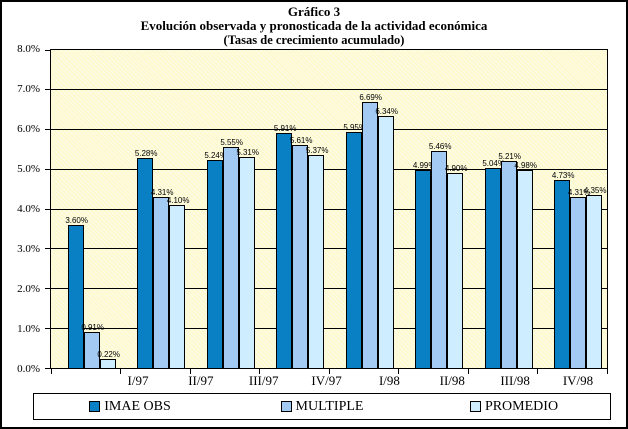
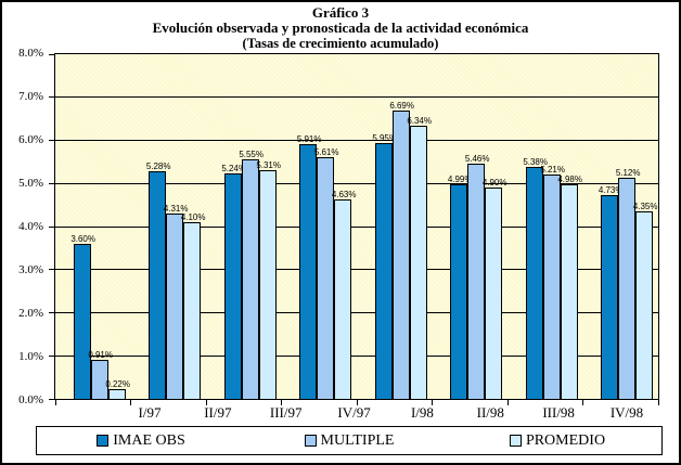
PROMEDIO/IV/97: 5.37% -> 4.63%
IMAE OBS/III/98: 5.04% -> 5.38%
MULTIPLE/IV/98: 4.31% -> 5.12%
